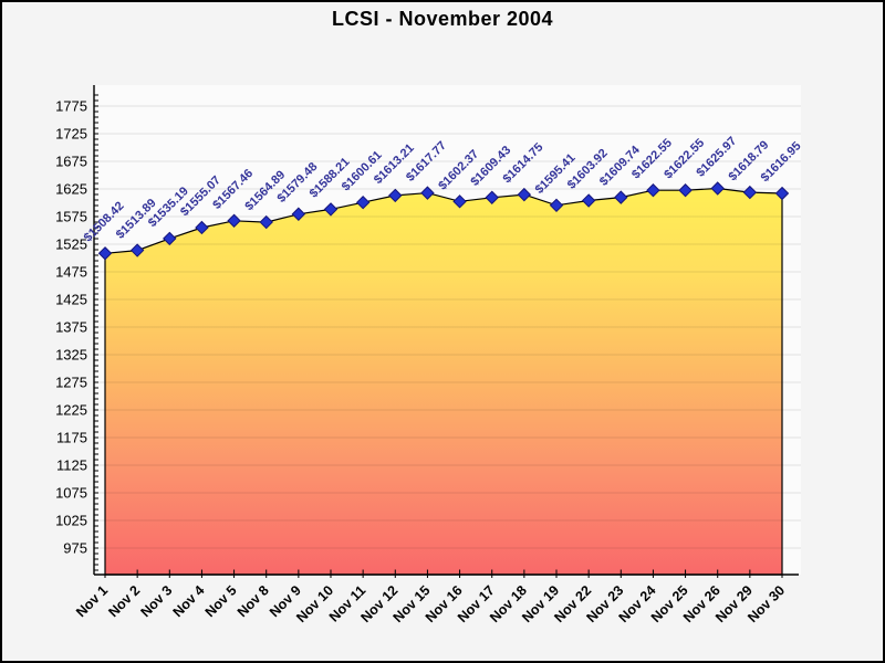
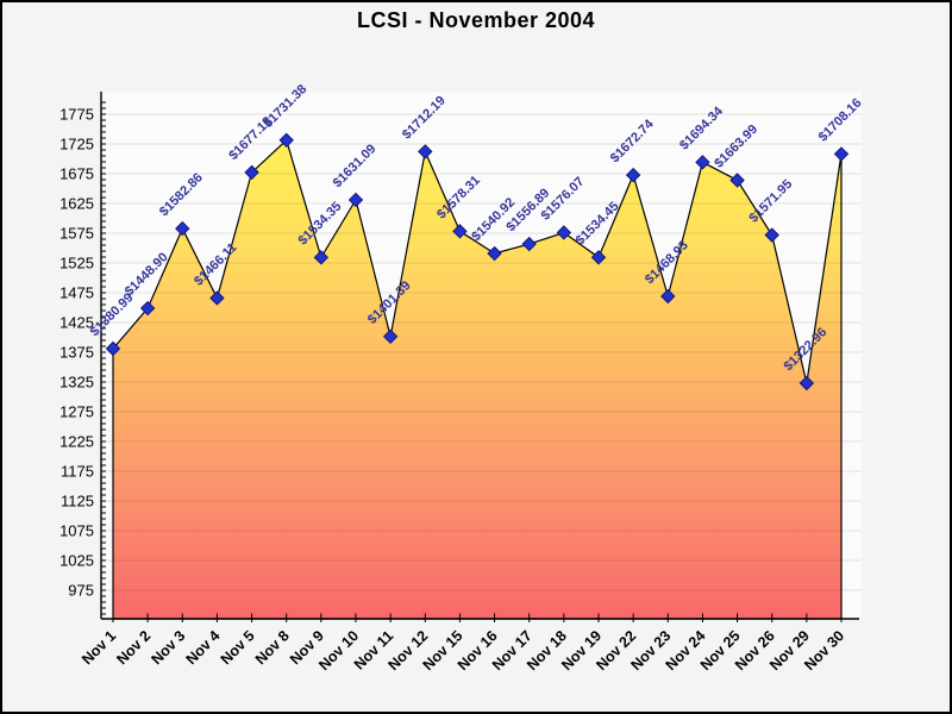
Nov 1: $1508.42 -> $1380.99
Nov 2: $1513.89 -> $1448.90
Nov 3: $1535.19 -> $1582.86
Nov 4: $1555.07 -> $1466.11
Nov 5: $1567.46 -> $1677.18
Nov 8: $1564.89 -> $1731.38
Nov 9: $1579.48 -> $1534.35
Nov 10: $1588.21 -> $1631.09
Nov 11: $1600.61 -> $1401.39
Nov 12: $1613.21 -> $1712.19
Nov 15: $1617.77 -> $1578.31
Nov 16: $1602.37 -> $1540.92
Nov 17: $1609.43 -> $1556.89
Nov 18: $1614.75 -> $1576.07
Nov 19: $1595.41 -> $1534.45
Nov 22: $1603.92 -> $1672.74
Nov 23: $1609.74 -> $1468.93
Nov 24: $1622.55 -> $1694.34
Nov 25: $1622.55 -> $1663.99
Nov 26: $1625.97 -> $1571.95
Nov 29: $1618.79 -> $1322.96
Nov 30: $1616.95 -> $1708.16
